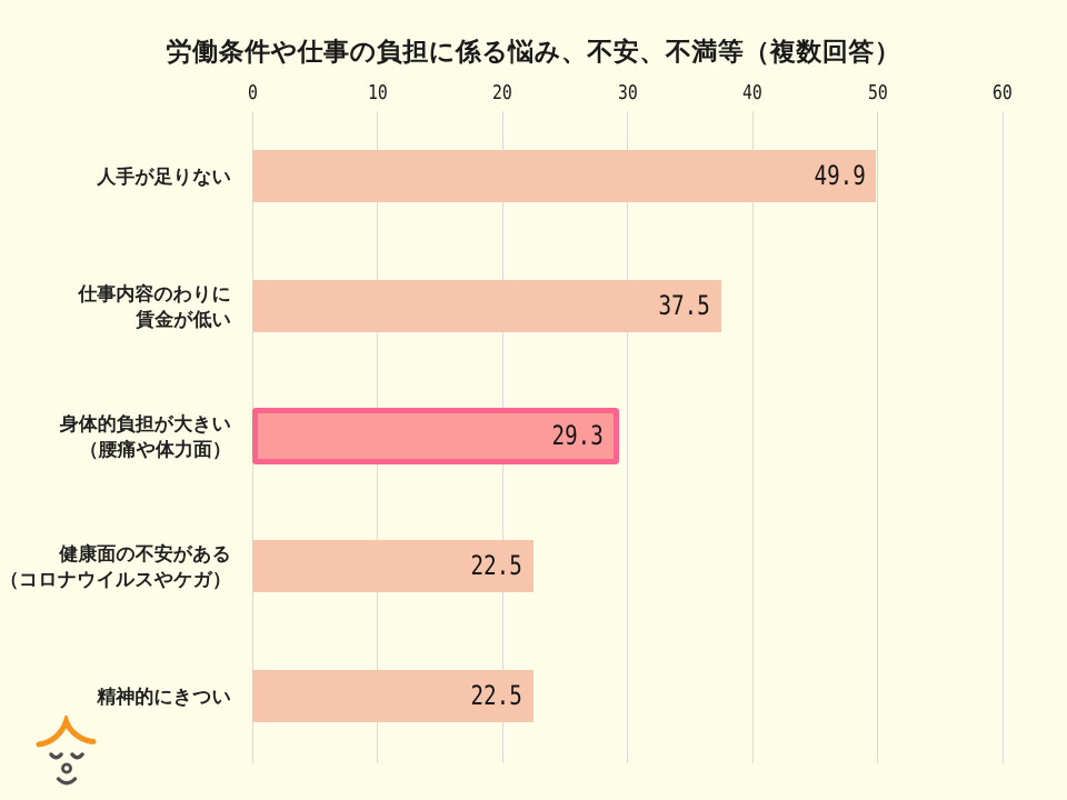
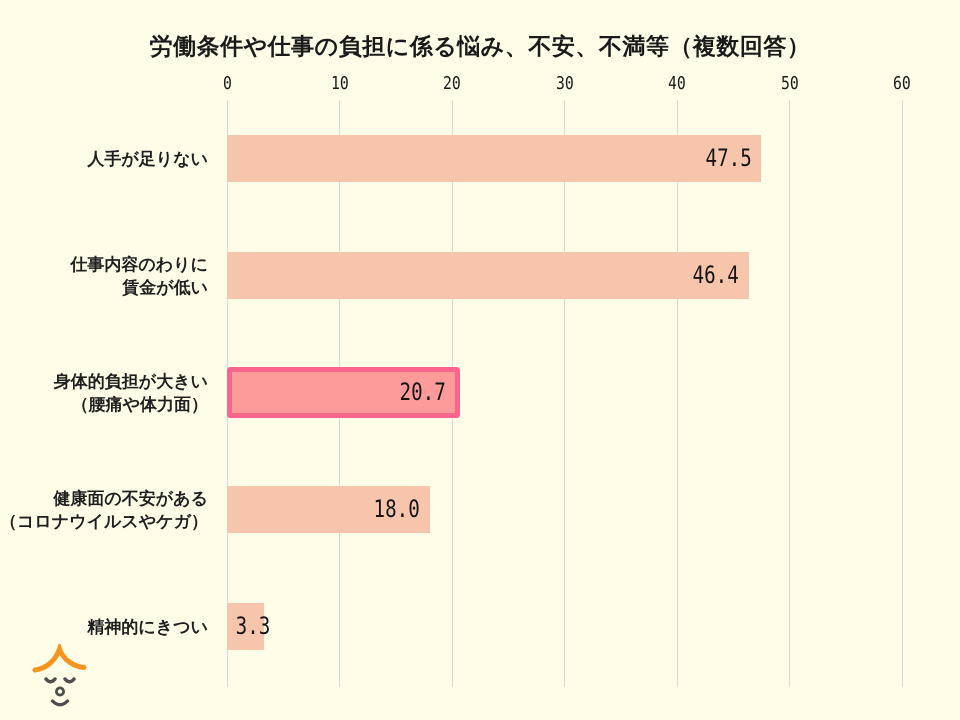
人手が足りない: 49.9 -> 47.5
仕事内容のわりに賃金が低い: 37.5 -> 46.4
身体的負担が大きい（腰痛や体力面）: 29.3 -> 20.7
健康面の不安がある（コロナウイルスやケガ）: 22.5 -> 18.0
精神的にきつい: 22.5 -> 3.3
